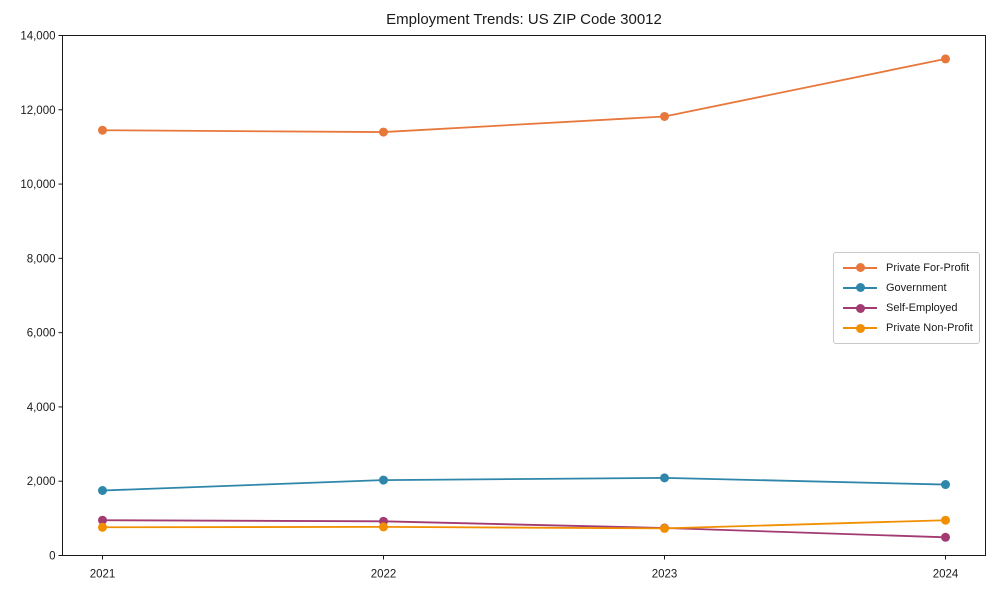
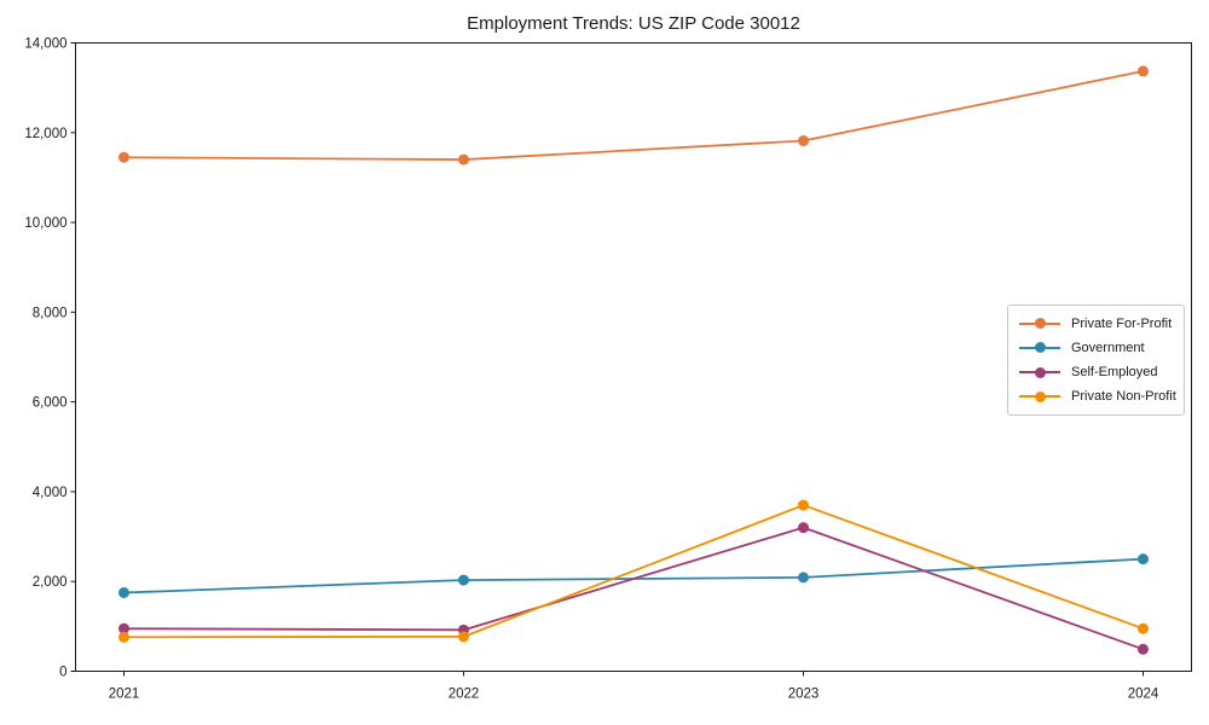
Self-Employed/2023: 700 -> 3200
Private Non-Profit/2023: 700 -> 3700
Government/2024: 1900 -> 2500
